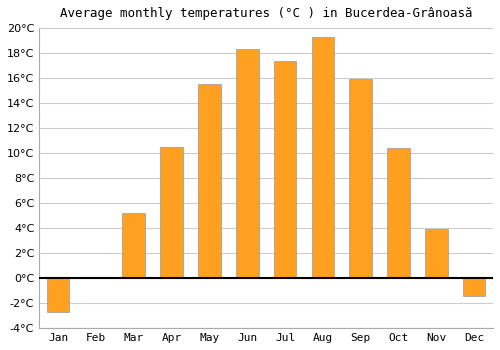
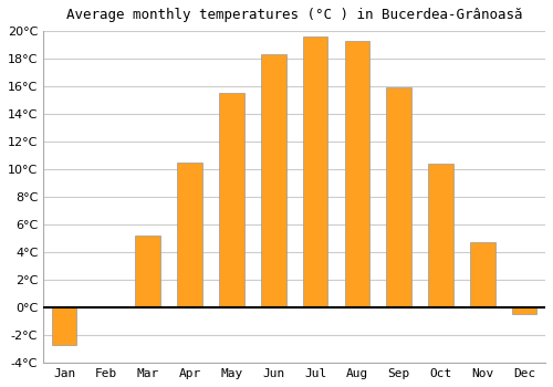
Jul: 17.4°C -> 19.6°C
Nov: 3.9°C -> 4.7°C
Dec: -1.4°C -> -0.5°C
